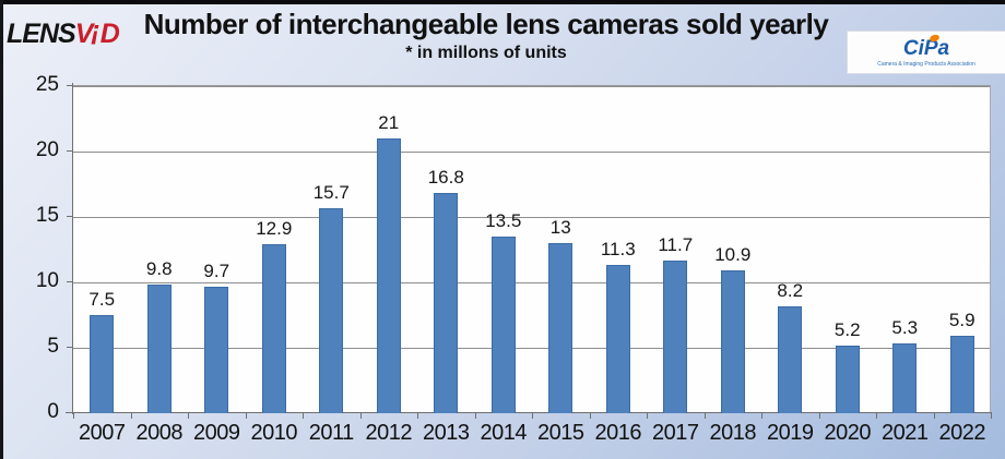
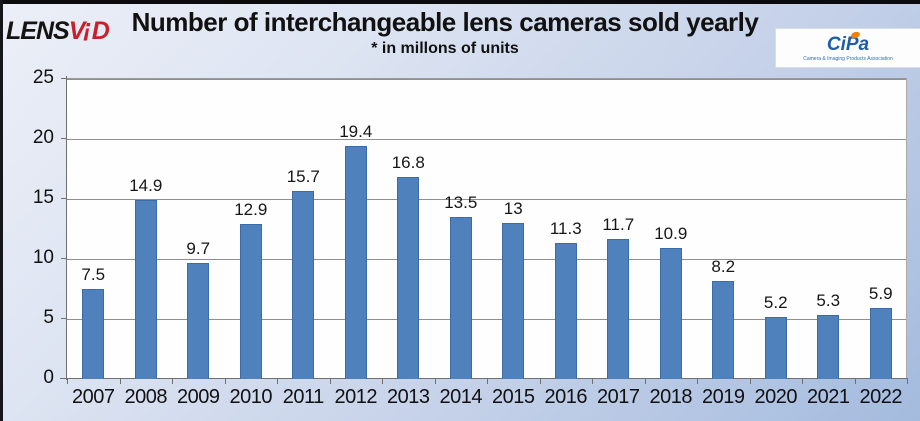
2008: 9.8 -> 14.9
2012: 21 -> 19.4
